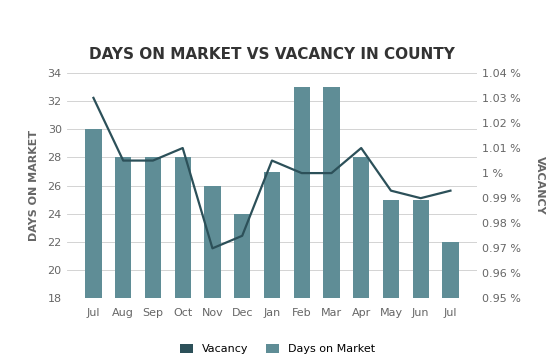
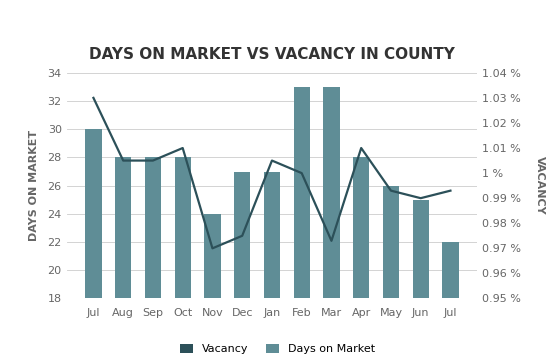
Days on Market/Nov: 26 -> 24
Days on Market/Dec: 24 -> 27
Vacancy/Mar: 1.000 % -> 0.973 %
Days on Market/May: 25 -> 26
